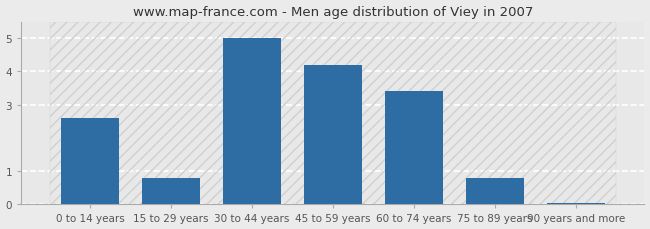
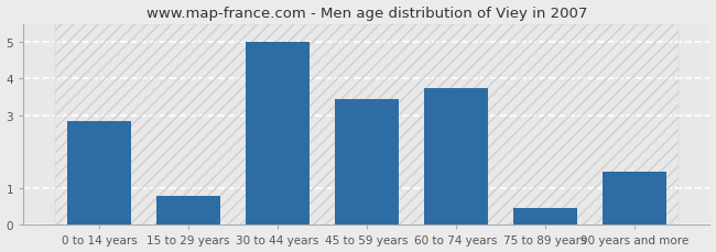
0 to 14 years: 2.60 -> 2.85
45 to 59 years: 4.20 -> 3.45
60 to 74 years: 3.40 -> 3.75
75 to 89 years: 0.80 -> 0.45
90 years and more: 0.05 -> 1.45
